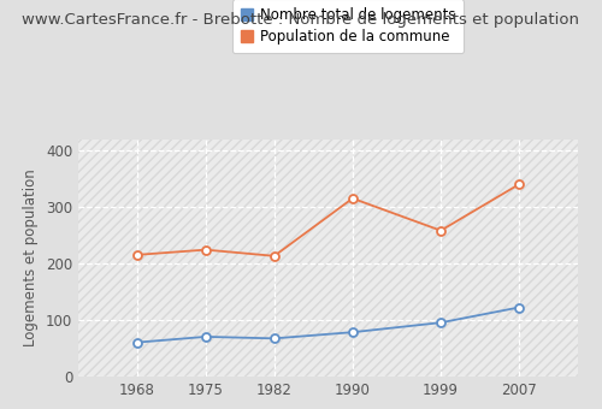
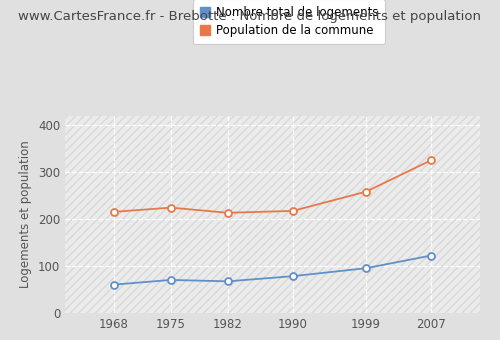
Population de la commune/1990: 315 -> 217
Population de la commune/2007: 340 -> 325
